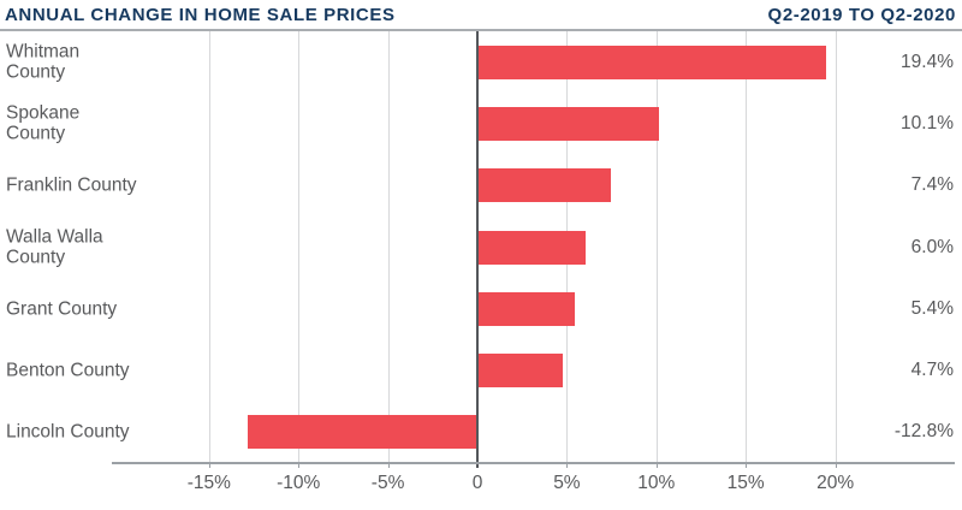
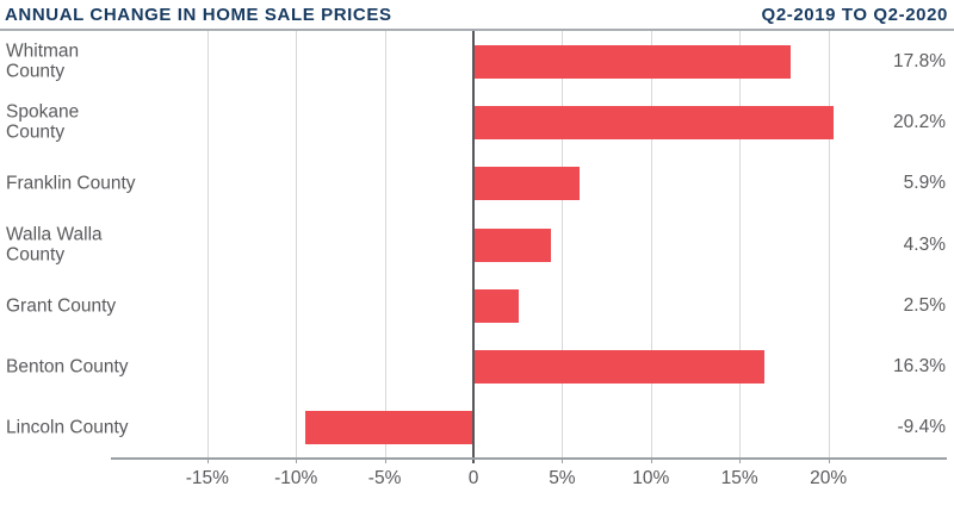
Whitman County: 19.4% -> 17.8%
Spokane County: 10.1% -> 20.2%
Franklin County: 7.4% -> 5.9%
Walla Walla County: 6.0% -> 4.3%
Grant County: 5.4% -> 2.5%
Benton County: 4.7% -> 16.3%
Lincoln County: -12.8% -> -9.4%
